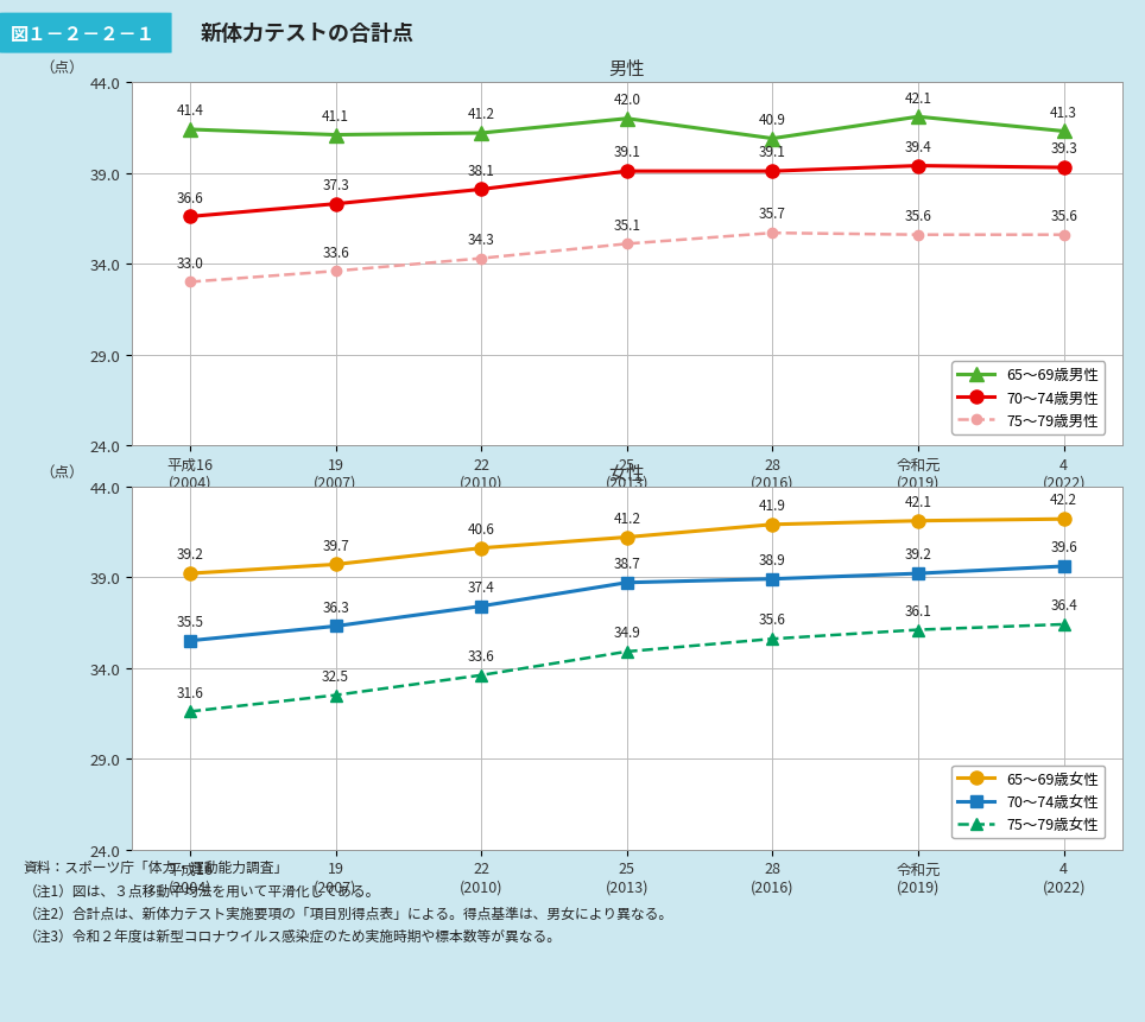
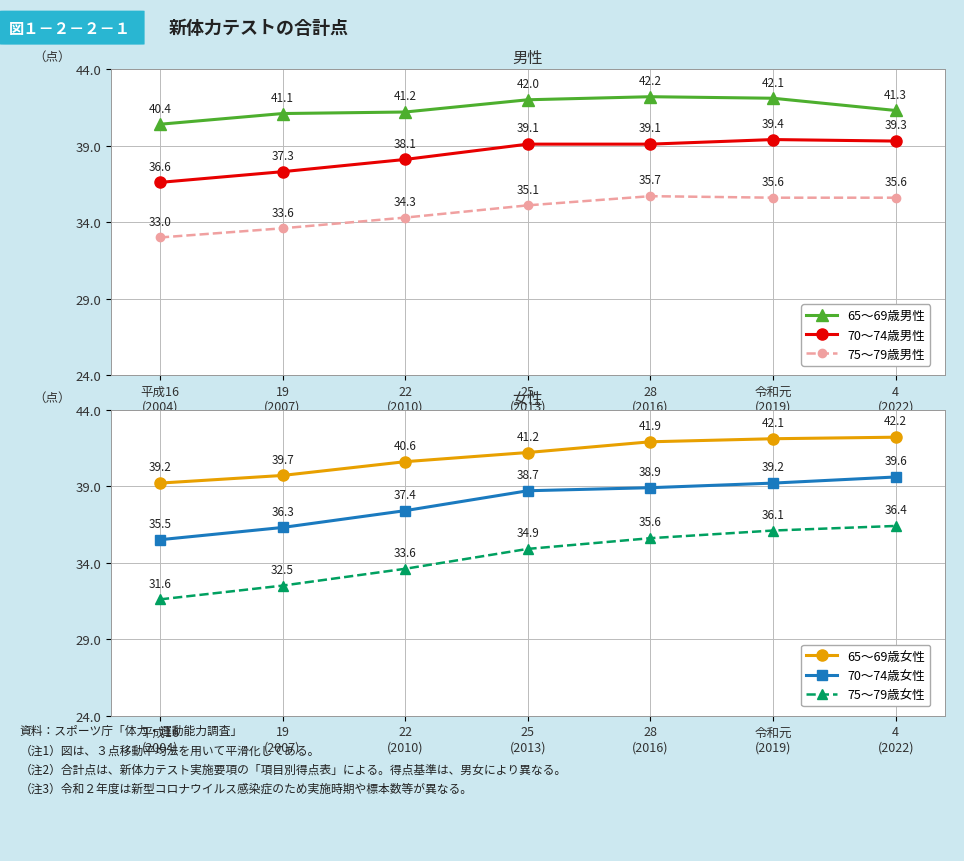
男性/65～69歳男性/平成16 (2004): 41.4 -> 40.4
男性/65～69歳男性/28 (2016): 40.9 -> 42.2
